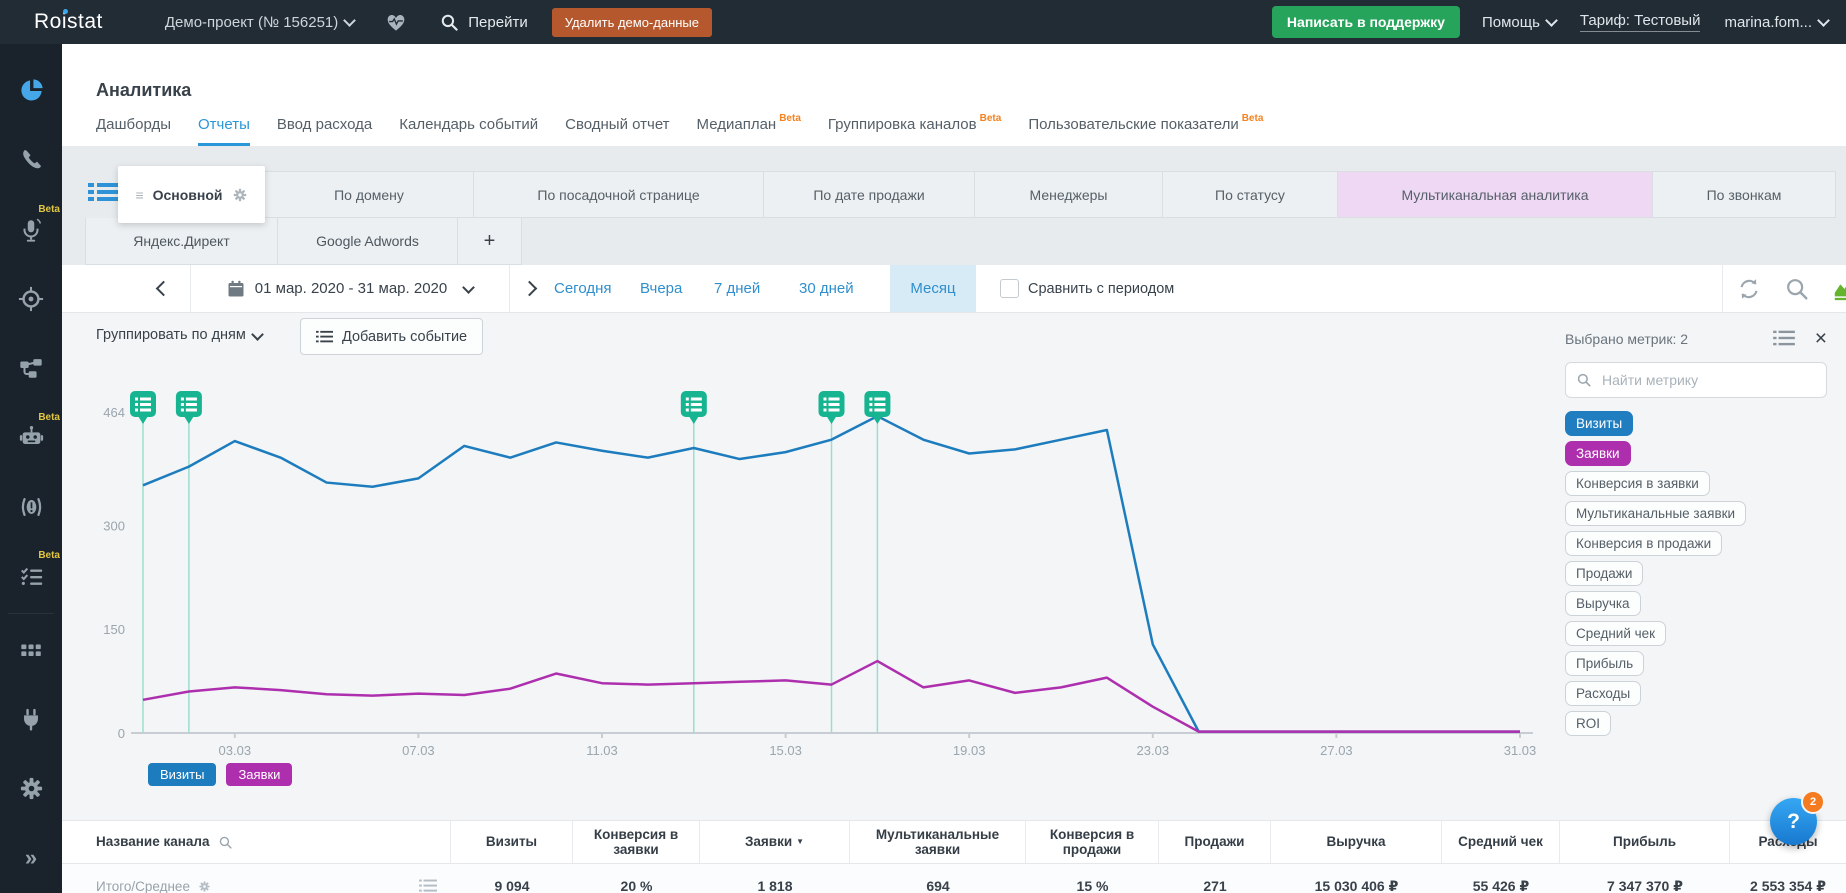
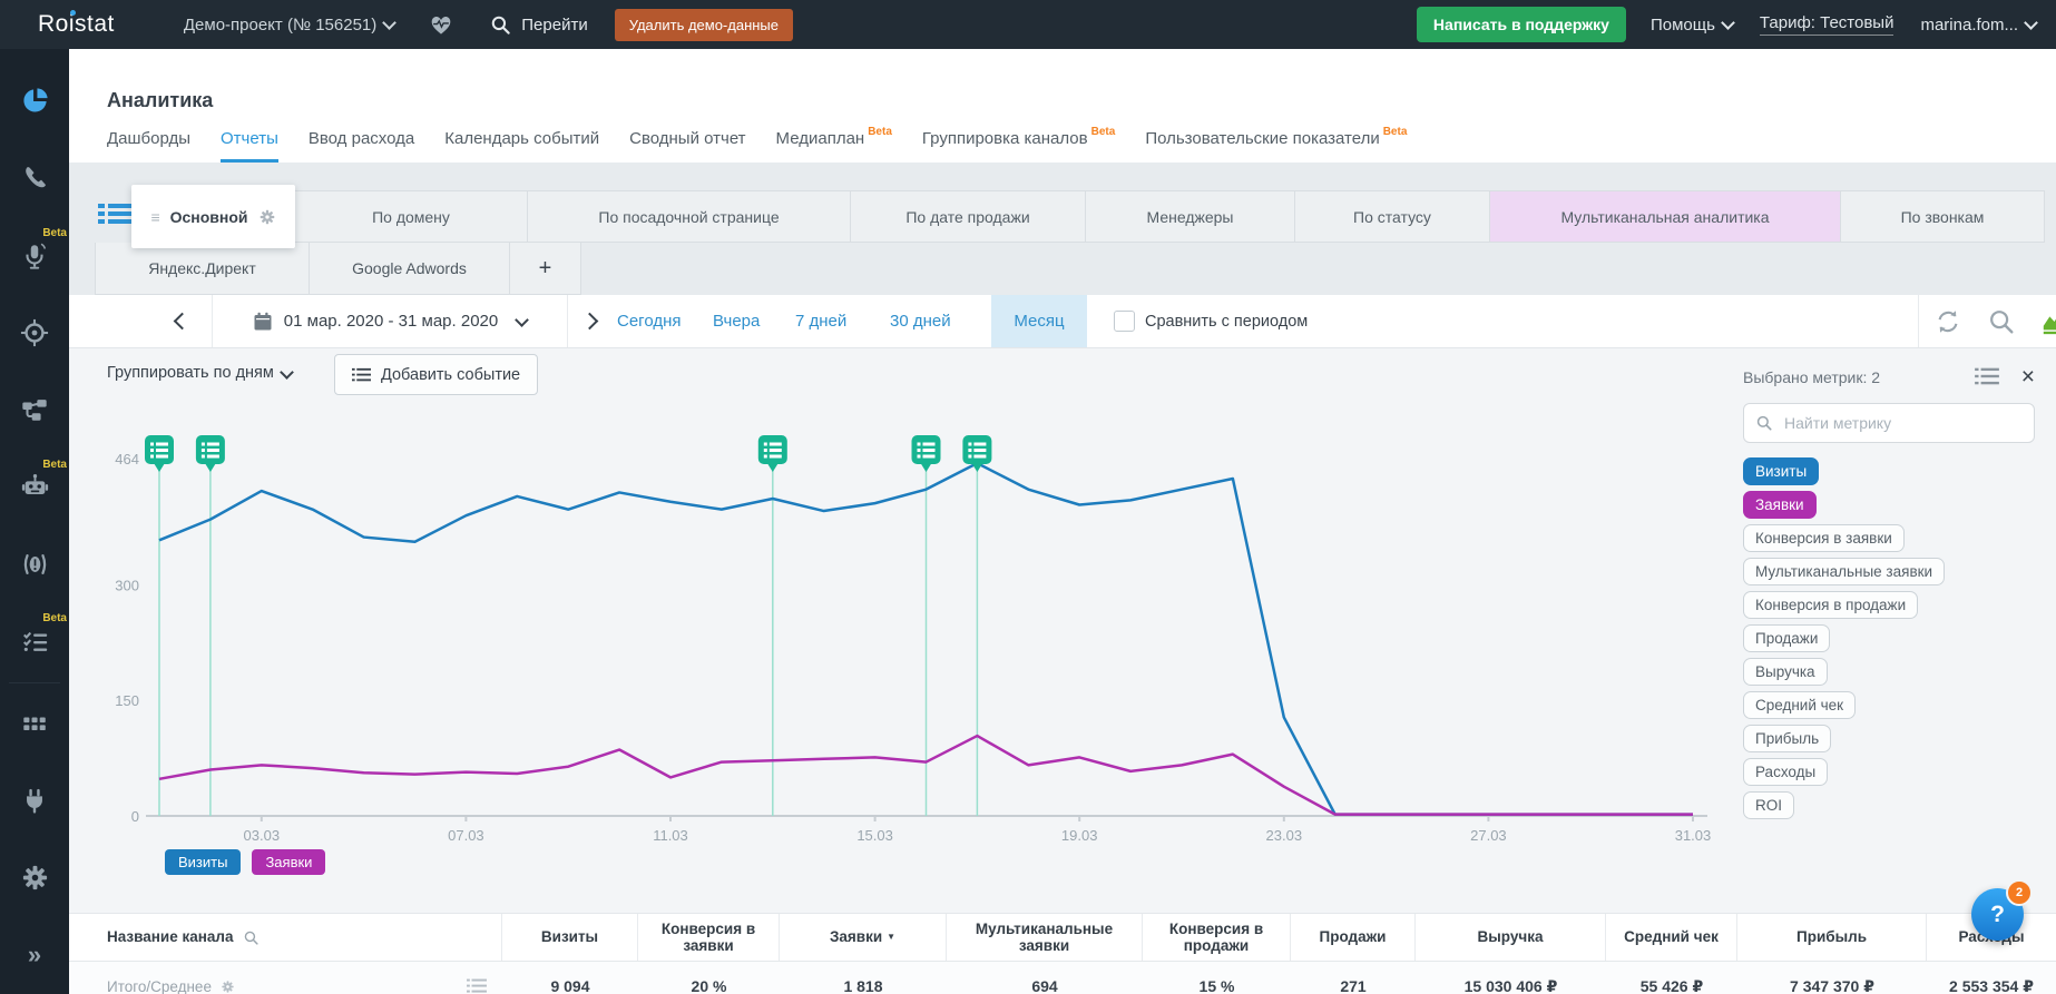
Визиты/07.03: 370 -> 390
Заявки/11.03: 70 -> 50
